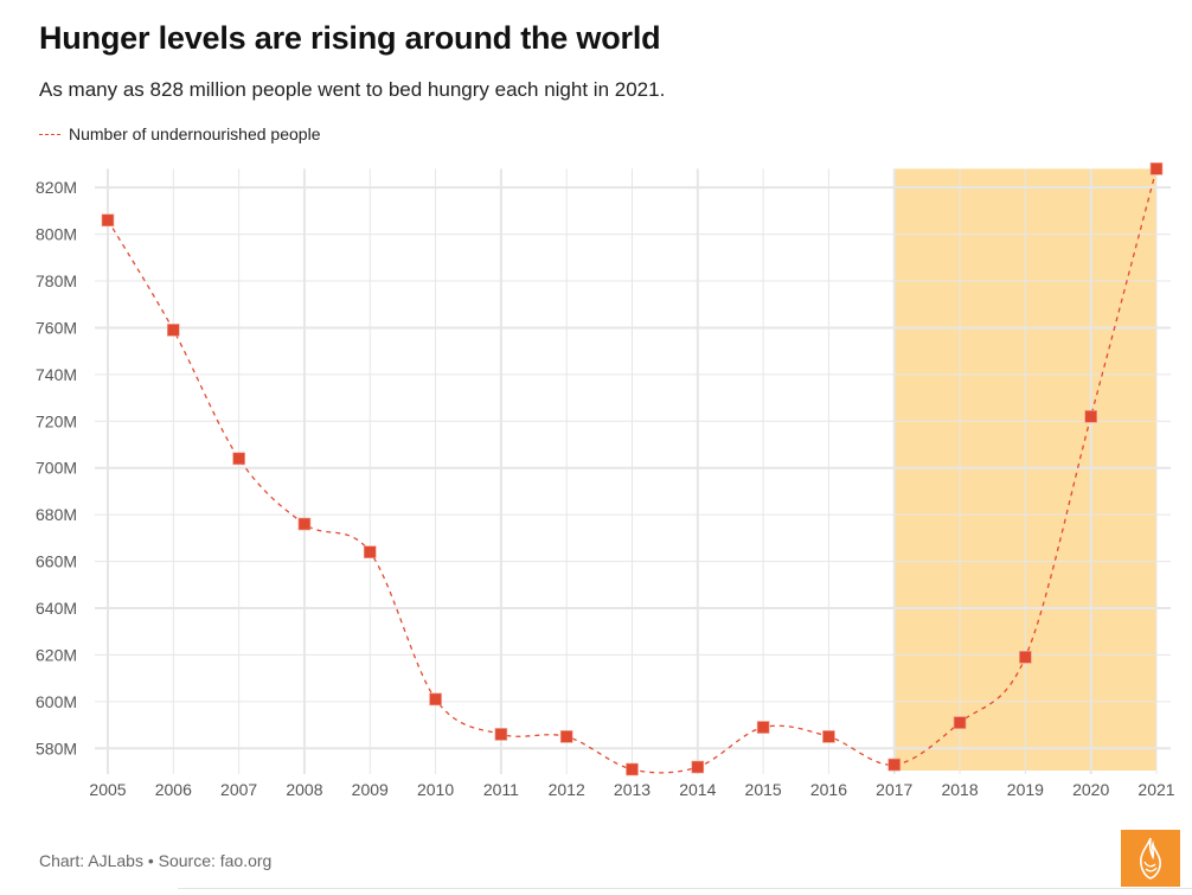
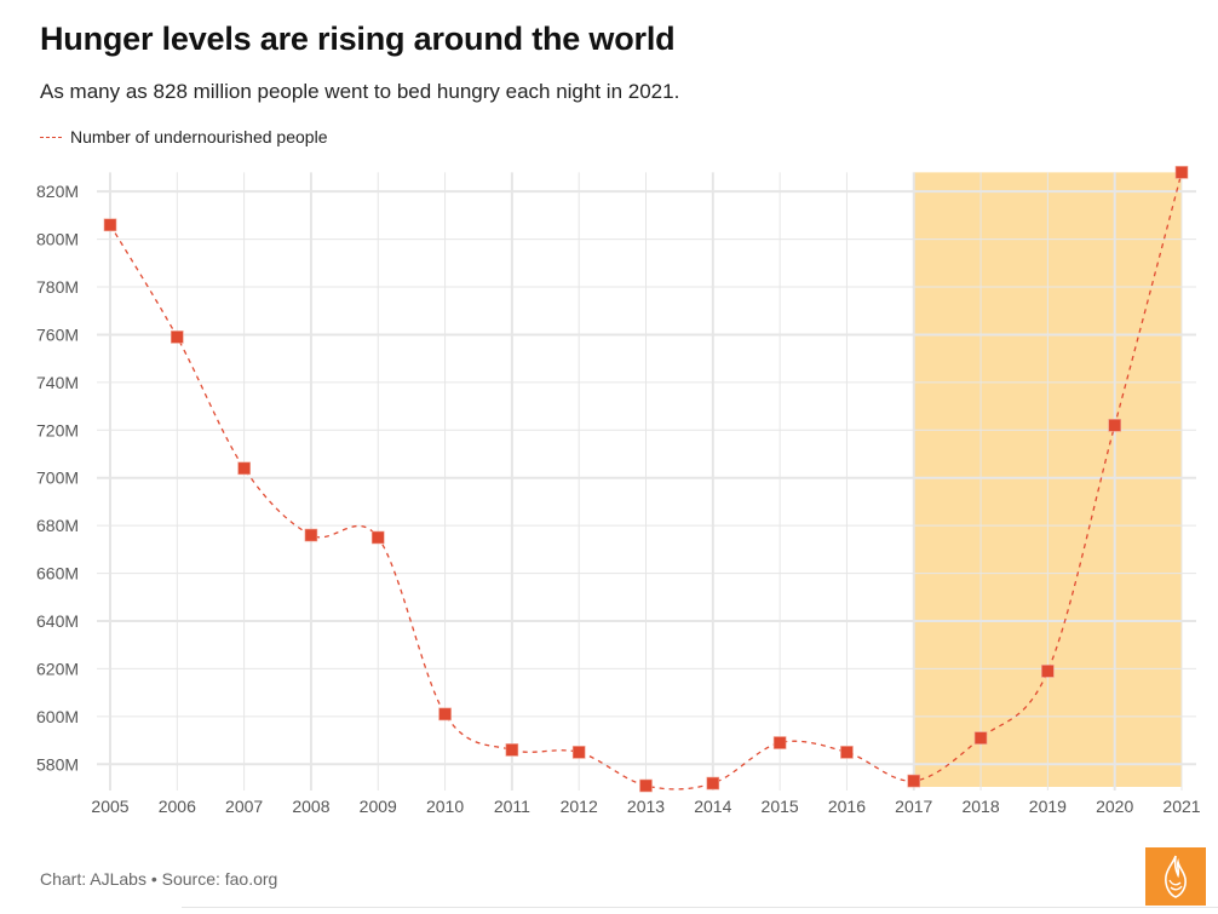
2009: 664M -> 675M
